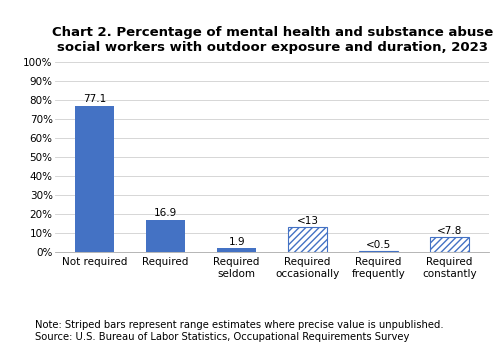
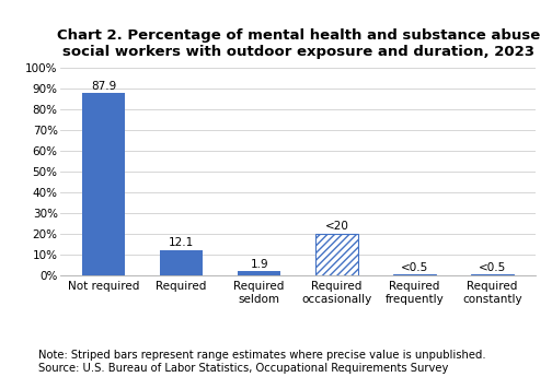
Not required: 77.1 -> 87.9
Required: 16.9 -> 12.1
Required occasionally: <13 -> <20
Required constantly: <7.8 -> <0.5
